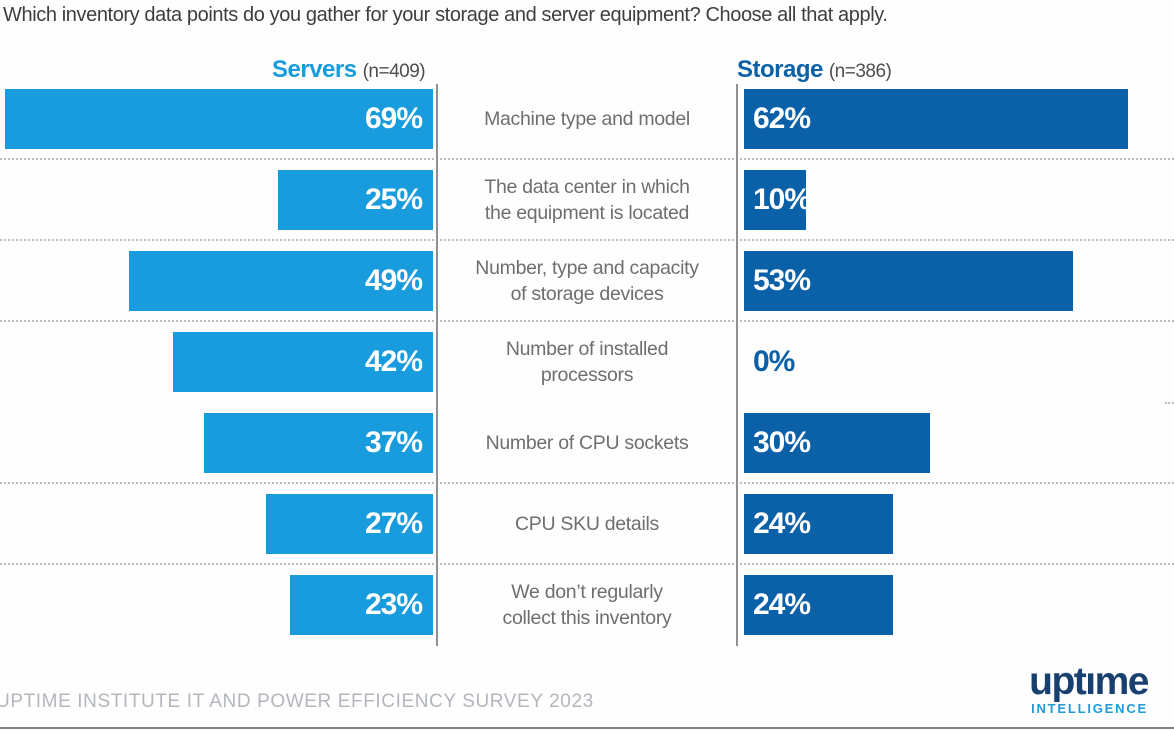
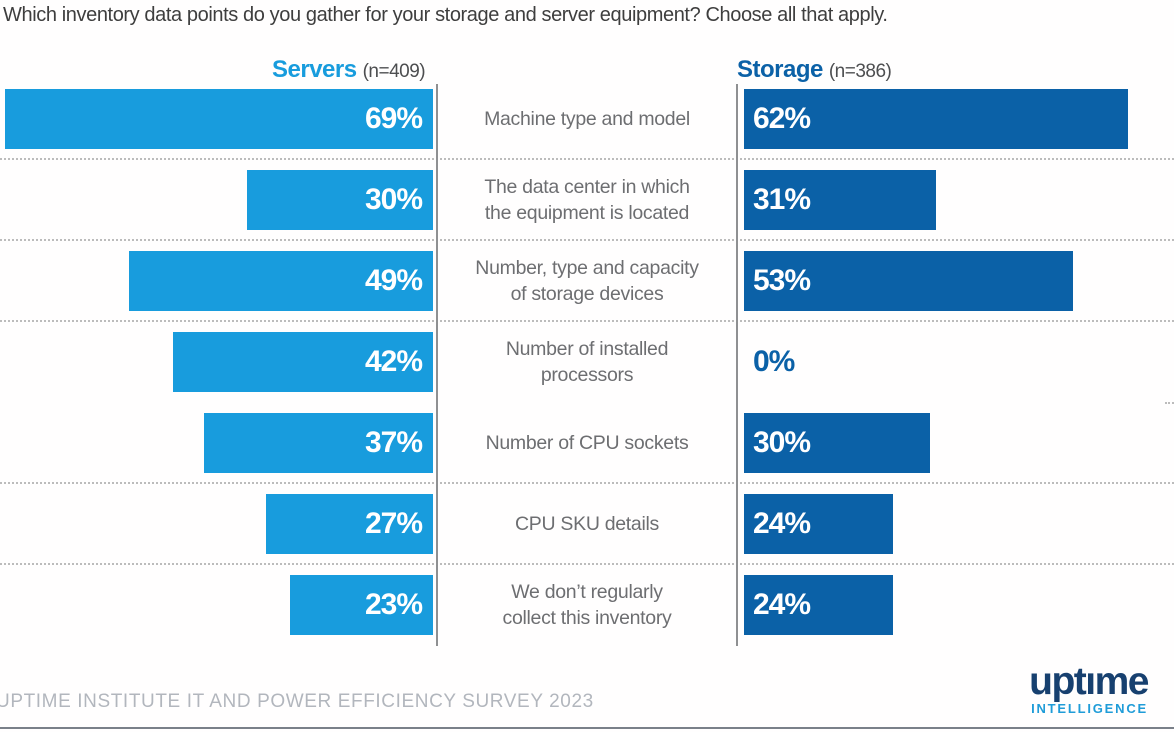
Servers/The data center in which the equipment is located: 25% -> 30%
Storage/The data center in which the equipment is located: 10% -> 31%
